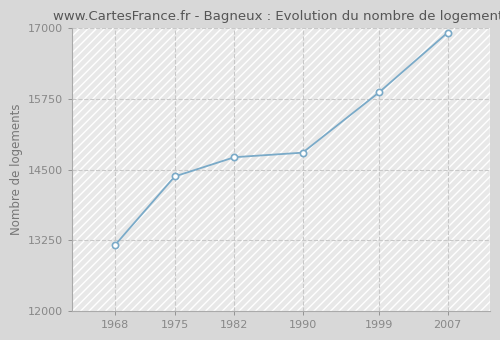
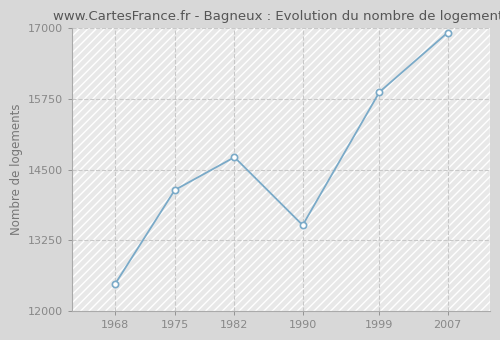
1968: 13170 -> 12480
1975: 14380 -> 14140
1990: 14800 -> 13520
